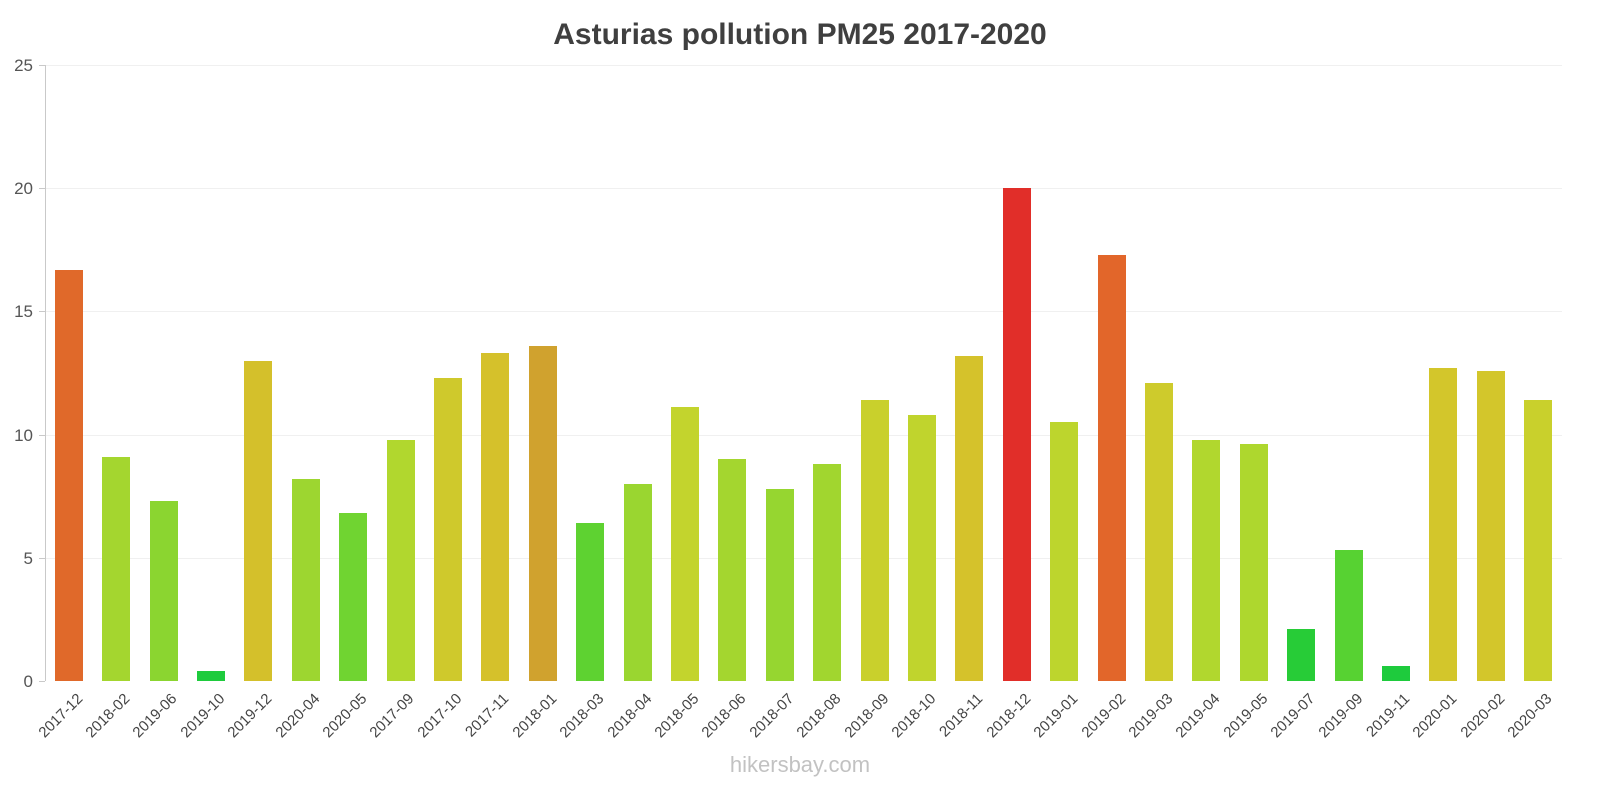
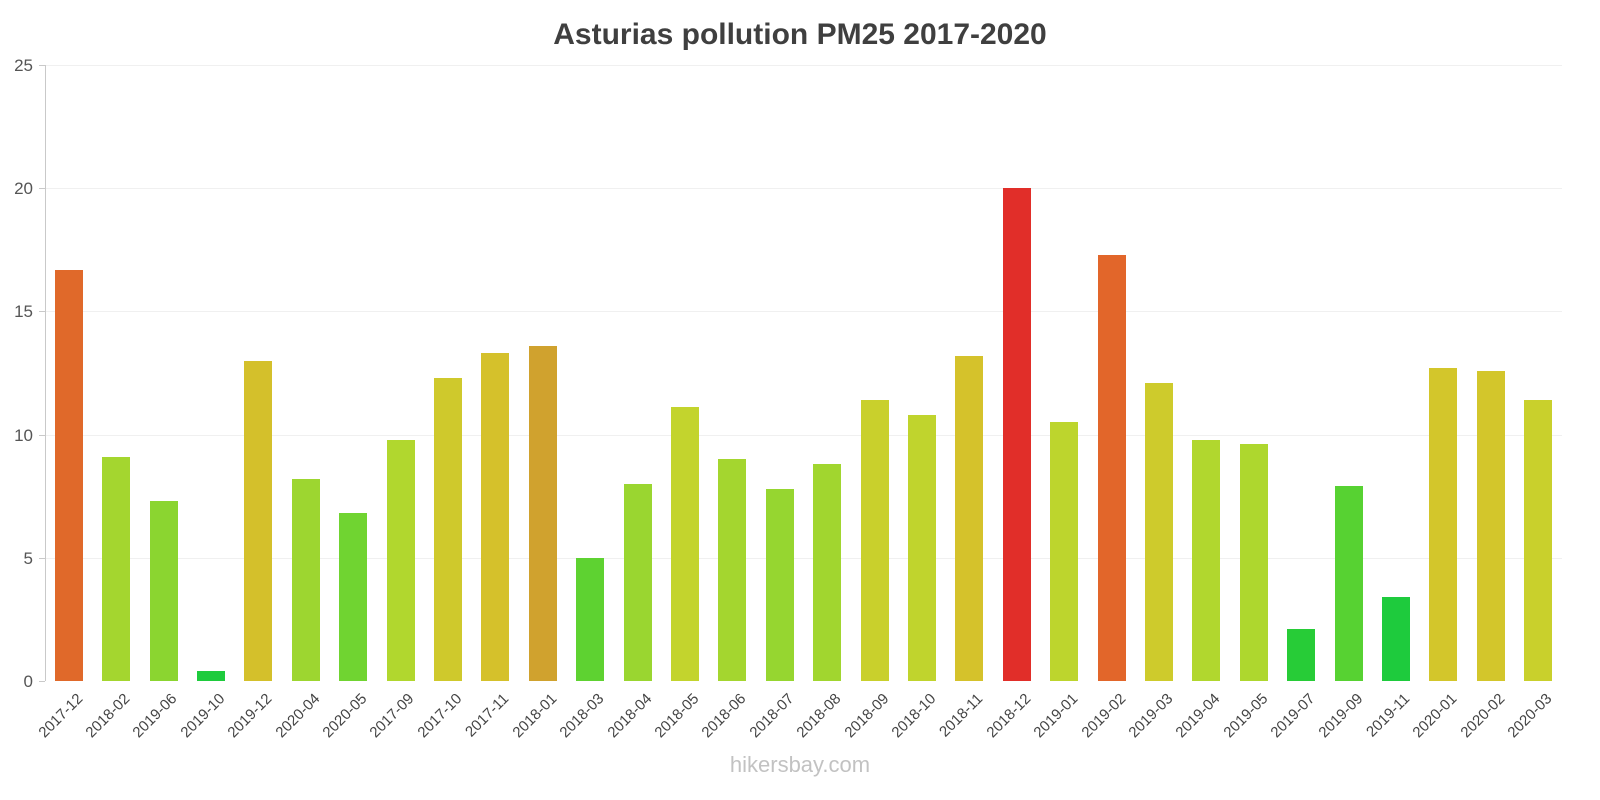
2018-03: 6.4 -> 5.0
2019-09: 5.3 -> 7.9
2019-11: 0.6 -> 3.4
